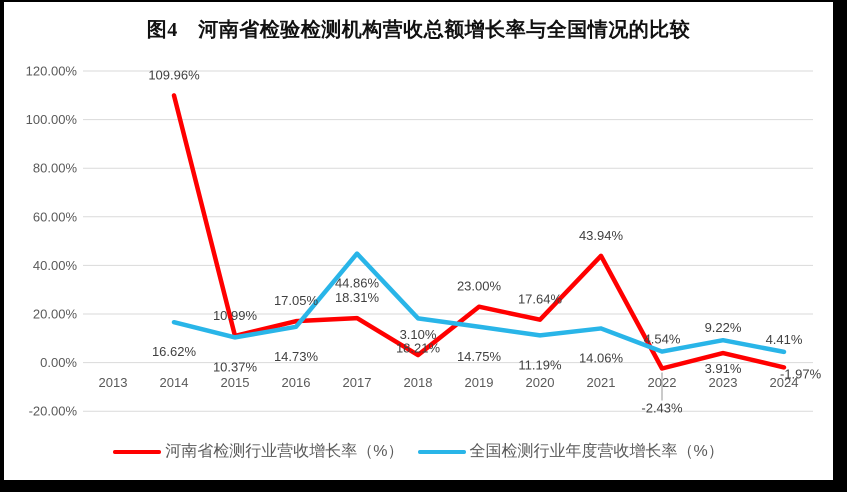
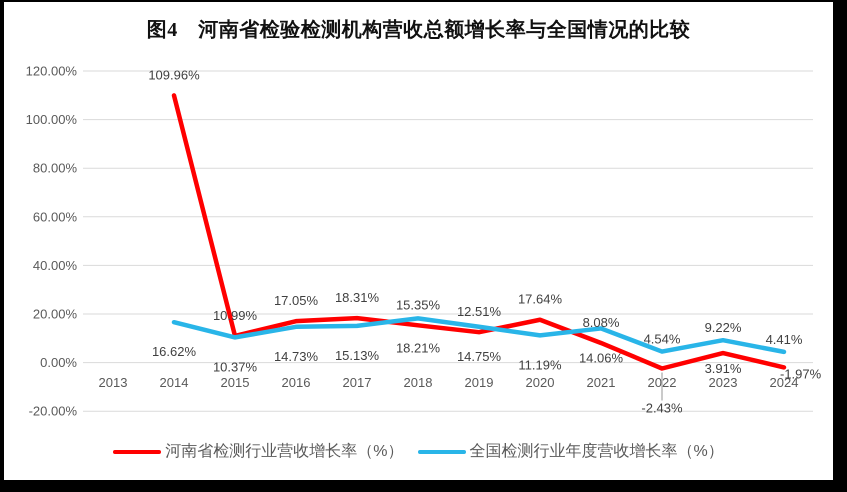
全国检测行业年度营收增长率（%）/2017: 44.86% -> 15.13%
河南省检测行业营收增长率（%）/2018: 3.10% -> 15.35%
河南省检测行业营收增长率（%）/2019: 23.00% -> 12.51%
河南省检测行业营收增长率（%）/2021: 43.94% -> 8.08%
